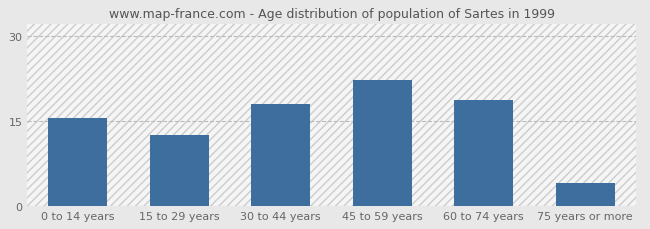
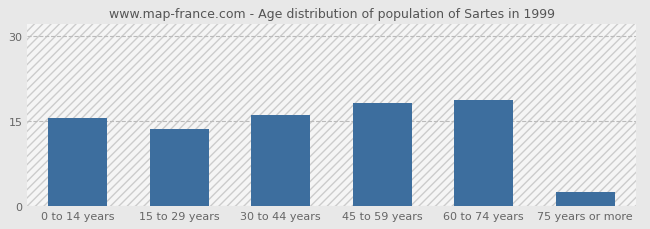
15 to 29 years: 12.4 -> 13.5
30 to 44 years: 18.0 -> 16.0
45 to 59 years: 22.2 -> 18.2
75 years or more: 4.0 -> 2.4
